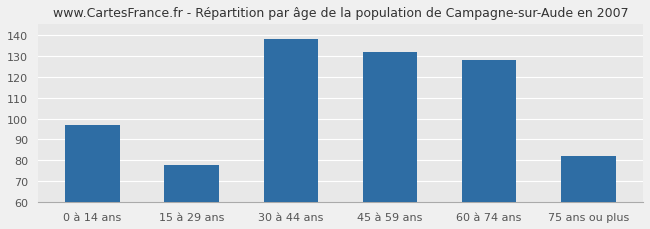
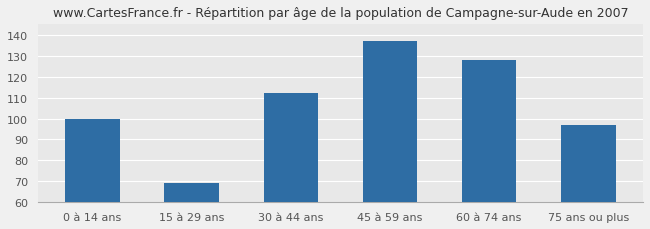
0 à 14 ans: 97 -> 100
15 à 29 ans: 78 -> 69
30 à 44 ans: 138 -> 112
45 à 59 ans: 132 -> 137
75 ans ou plus: 82 -> 97
